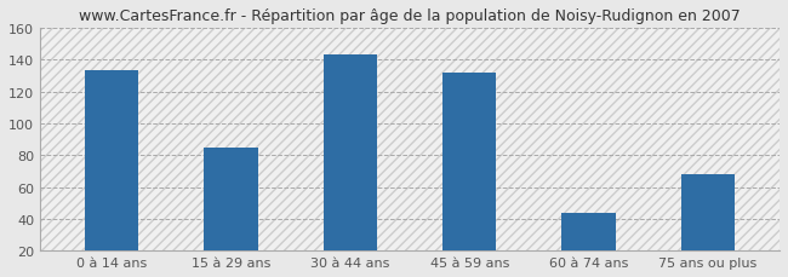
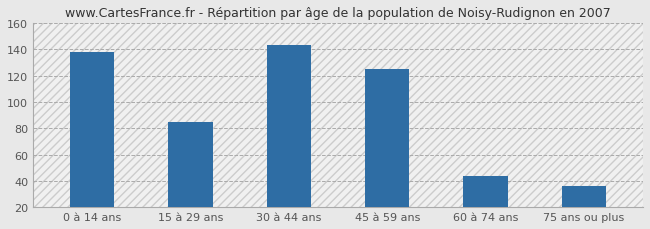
0 à 14 ans: 133 -> 138
45 à 59 ans: 132 -> 125
75 ans ou plus: 68 -> 36
